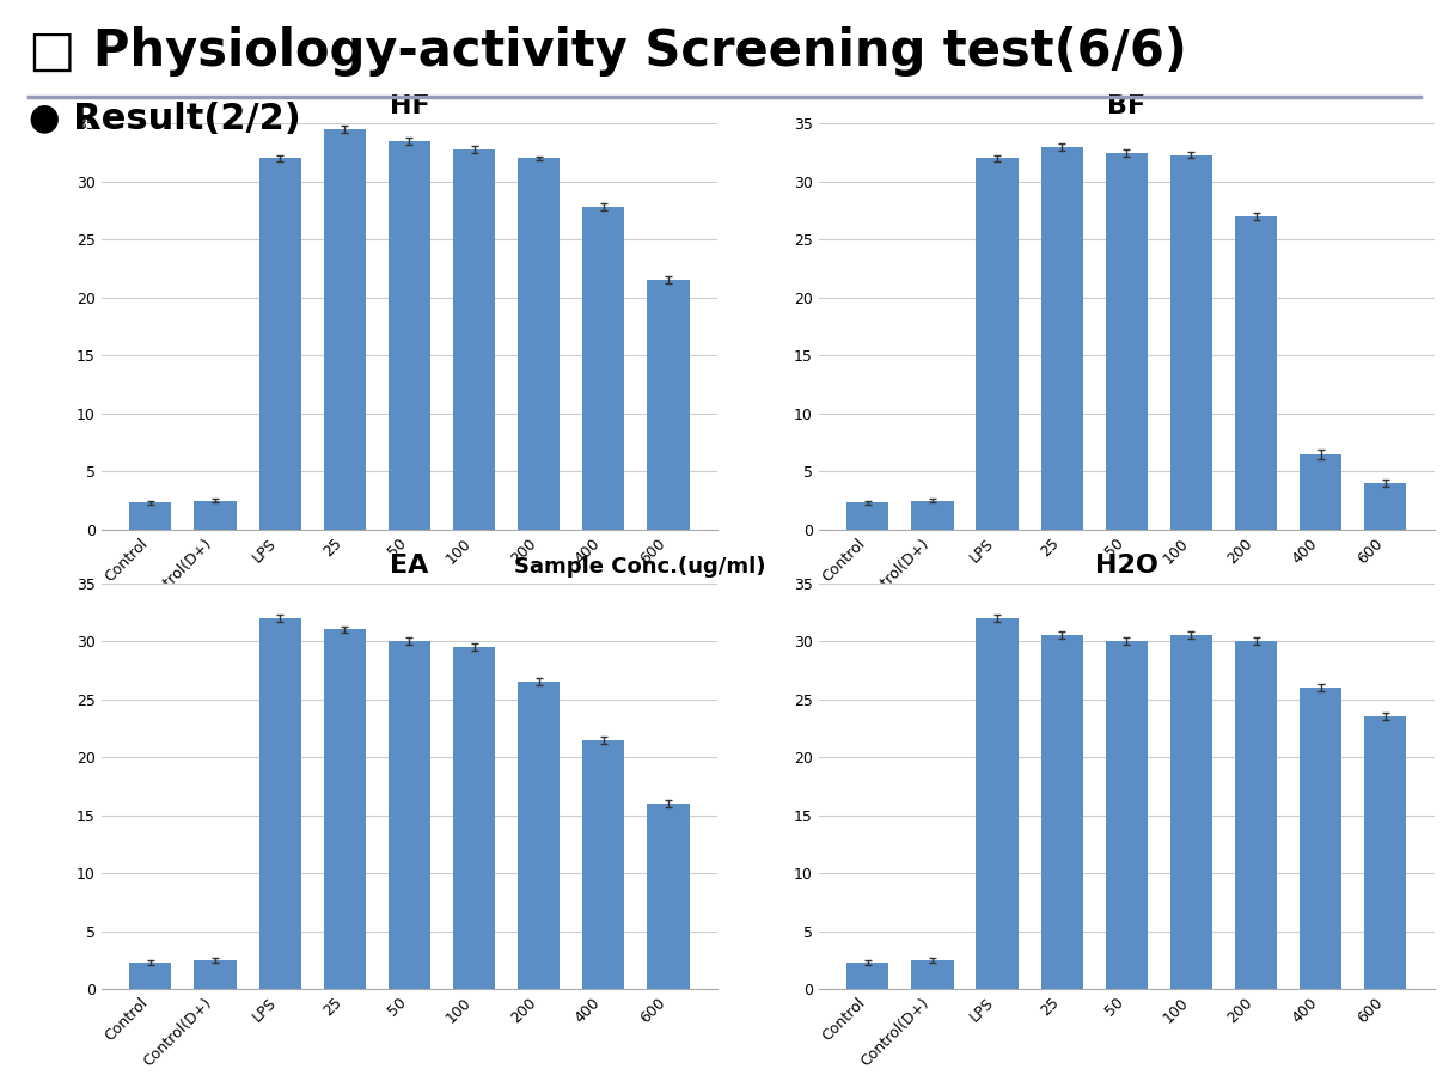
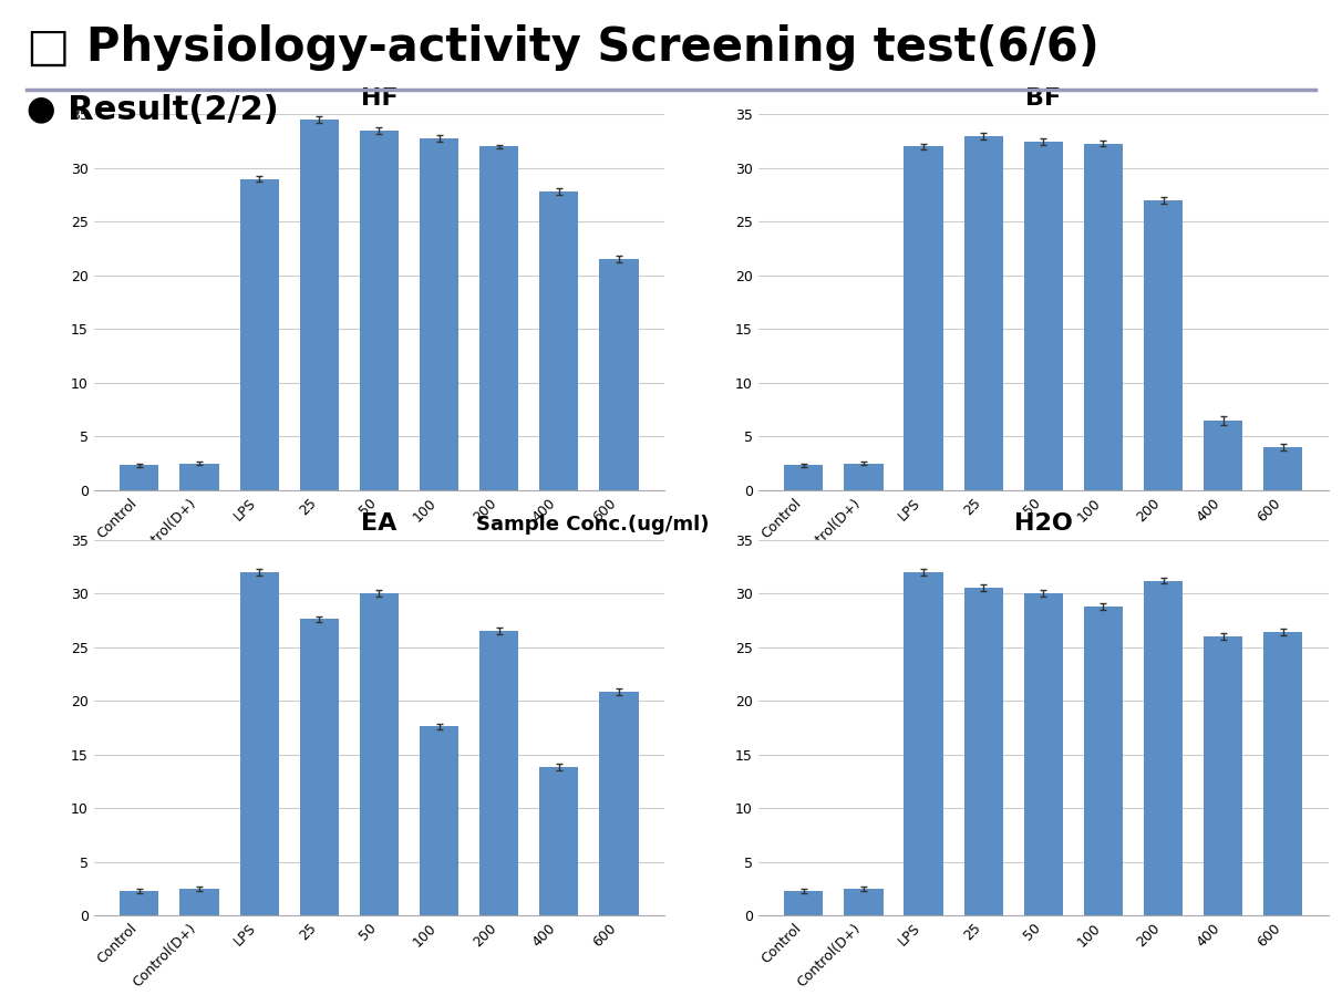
HF/LPS: 32.0 -> 29.0
EA/25: 31.0 -> 27.6
EA/100: 29.5 -> 17.6
EA/400: 21.5 -> 13.8
EA/600: 16.0 -> 20.8
H2O/100: 30.5 -> 28.8
H2O/200: 30.0 -> 31.2
H2O/600: 23.5 -> 26.4
